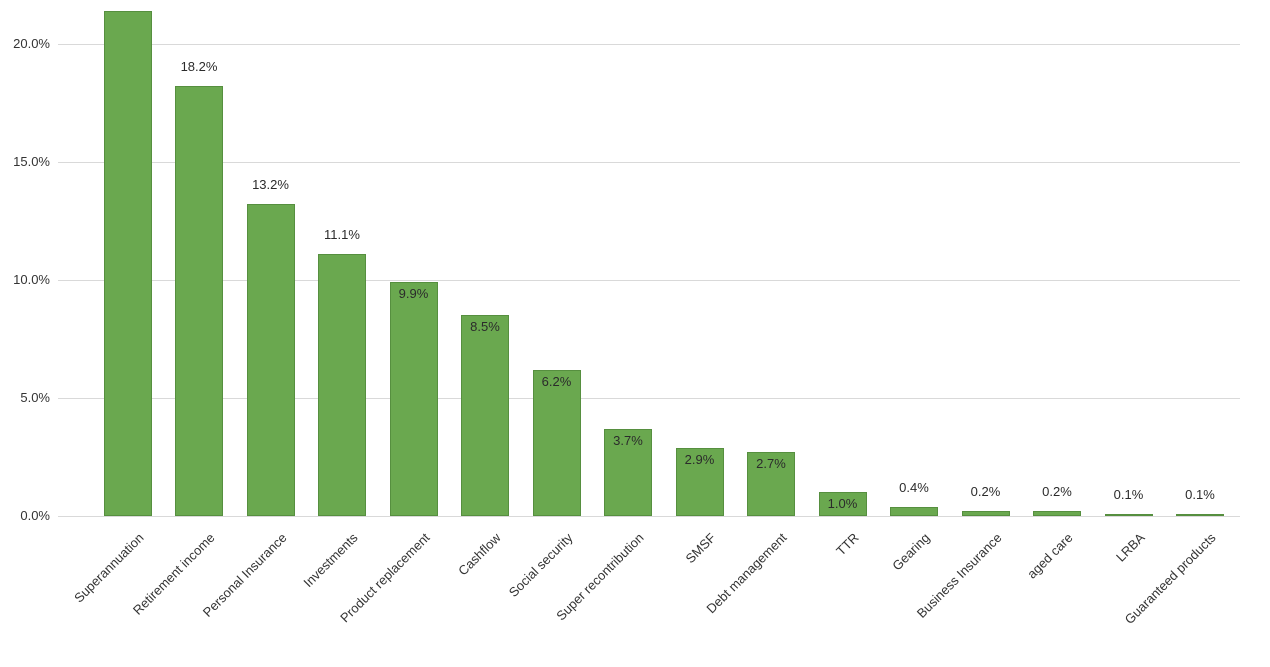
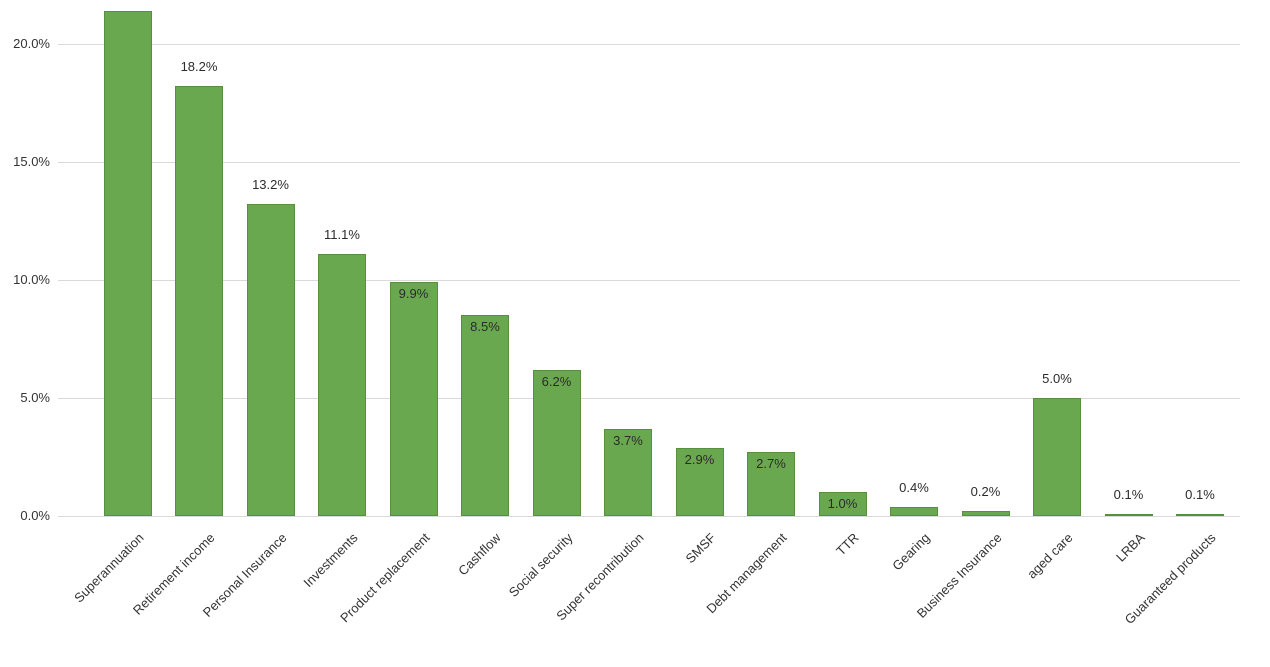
aged care: 0.2% -> 5.0%
